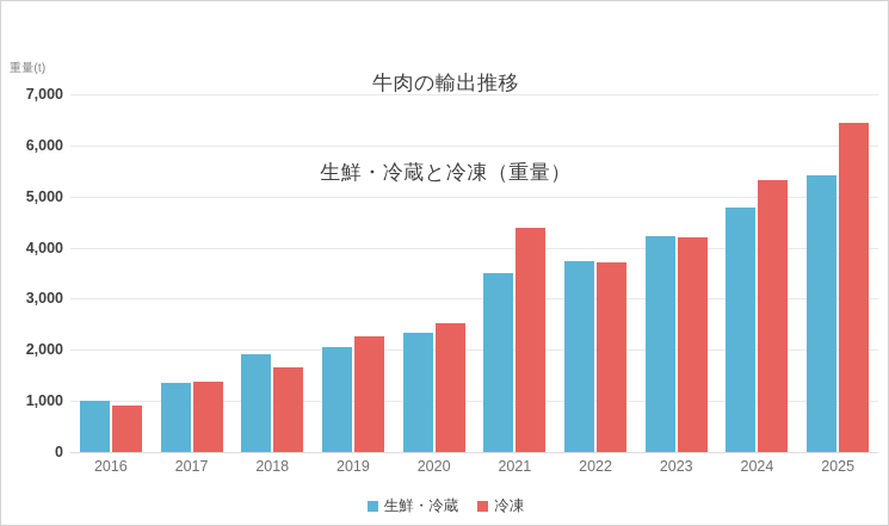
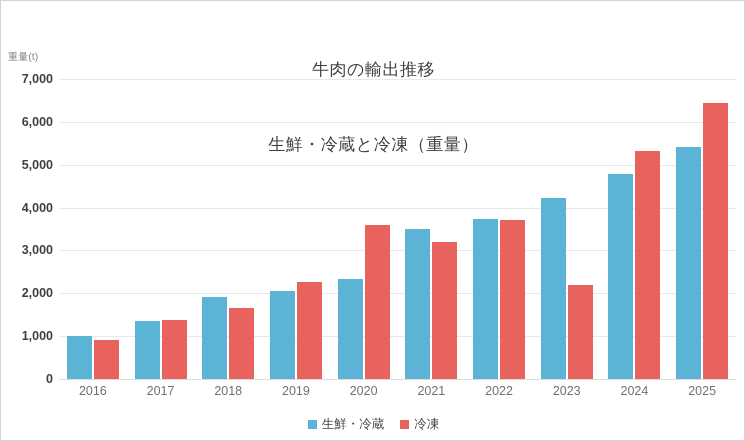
冷凍/2020: 2500 -> 3600
冷凍/2021: 4400 -> 3200
冷凍/2023: 4200 -> 2200
